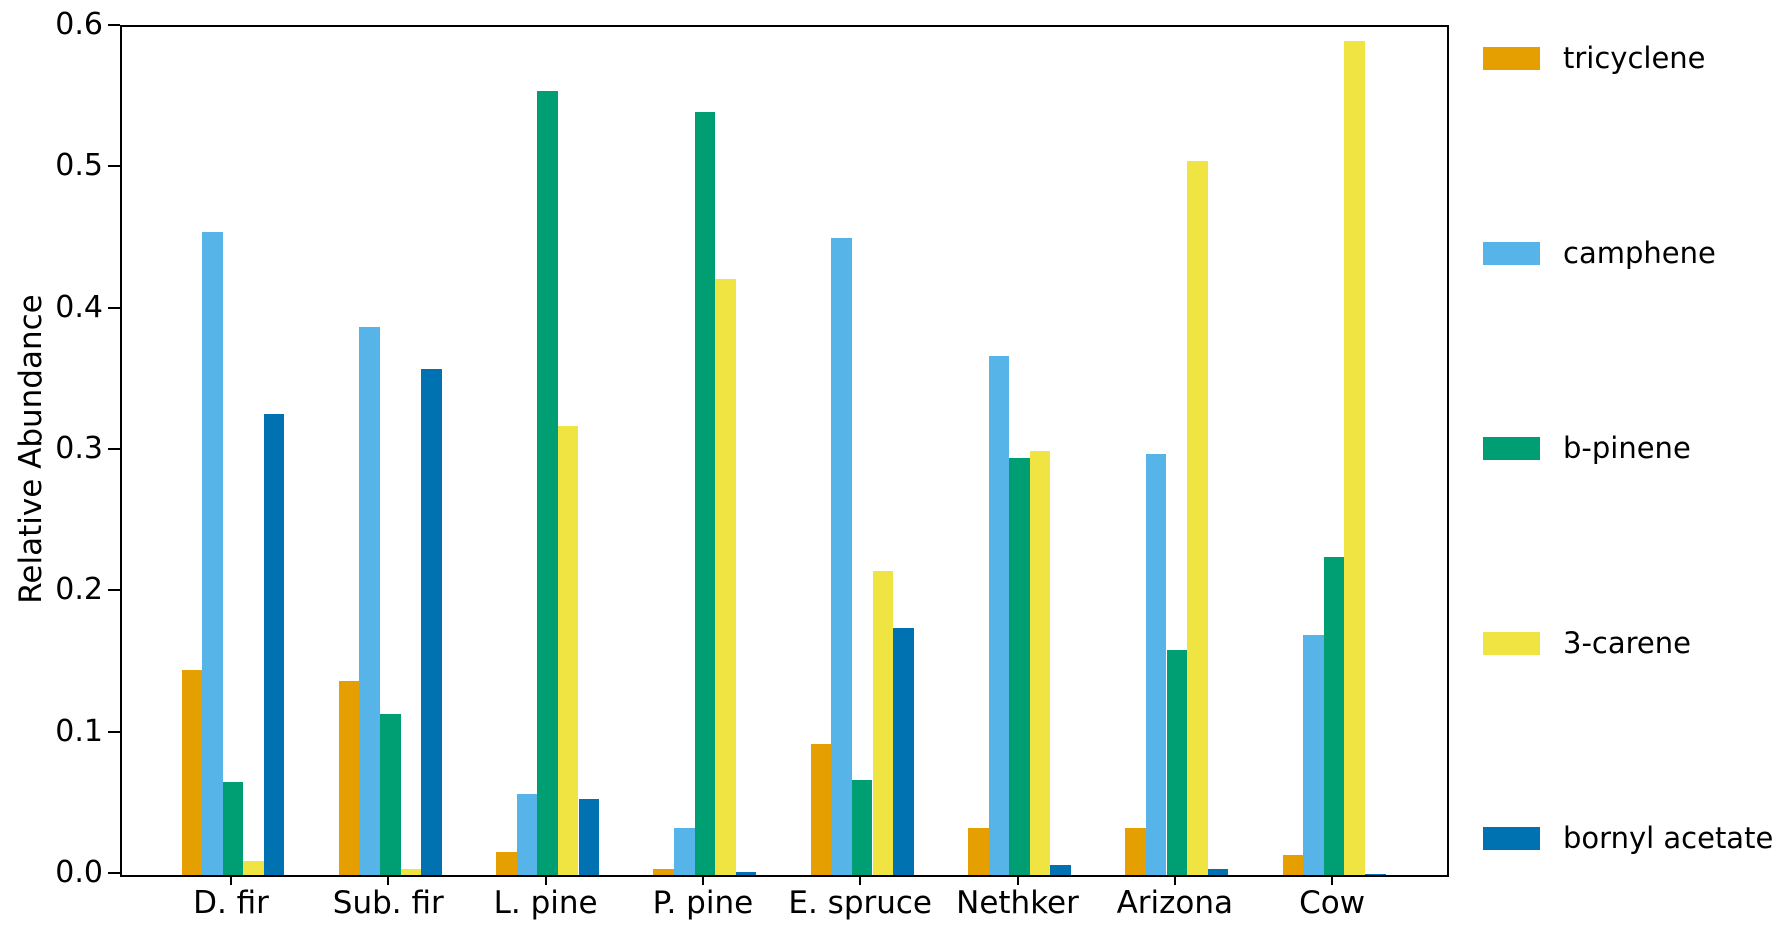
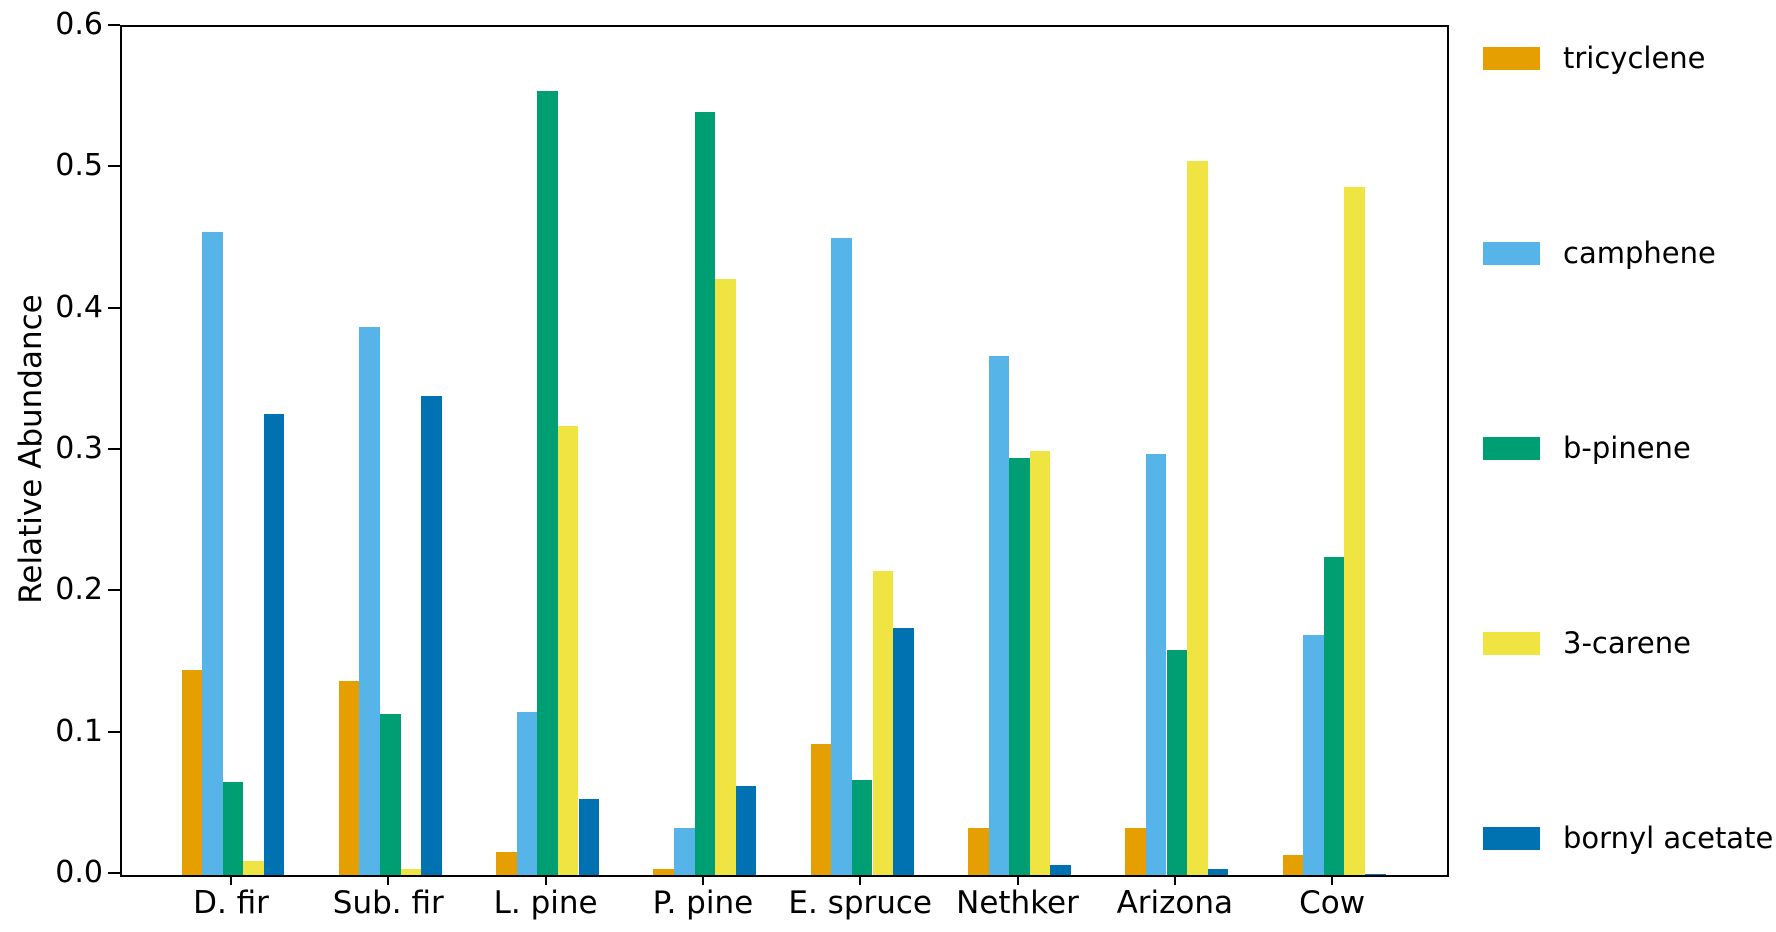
bornyl acetate/Sub. fir: 0.358 -> 0.339
camphene/L. pine: 0.057 -> 0.115
bornyl acetate/P. pine: 0.002 -> 0.063
3-carene/Cow: 0.590 -> 0.487
